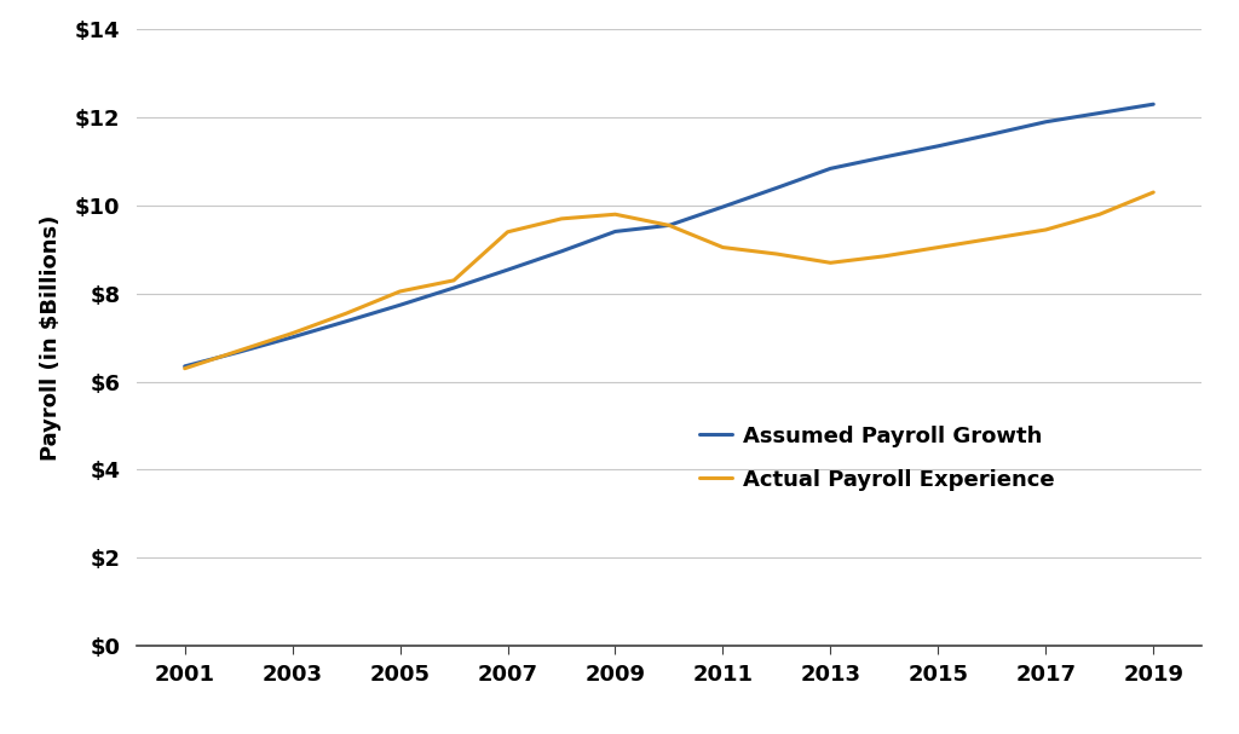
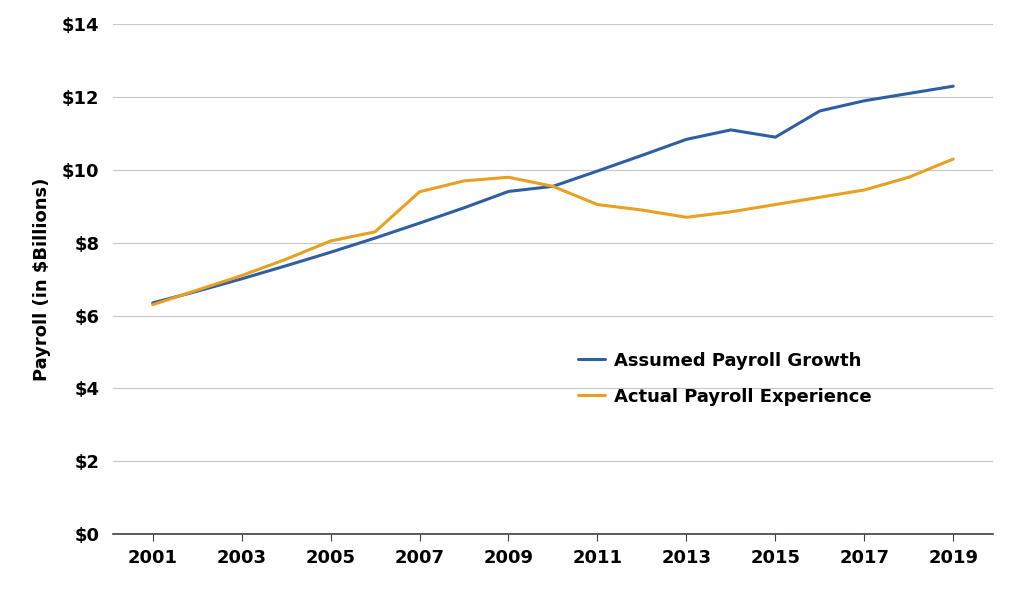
Assumed Payroll Growth/2015: $11.35 -> $10.90
